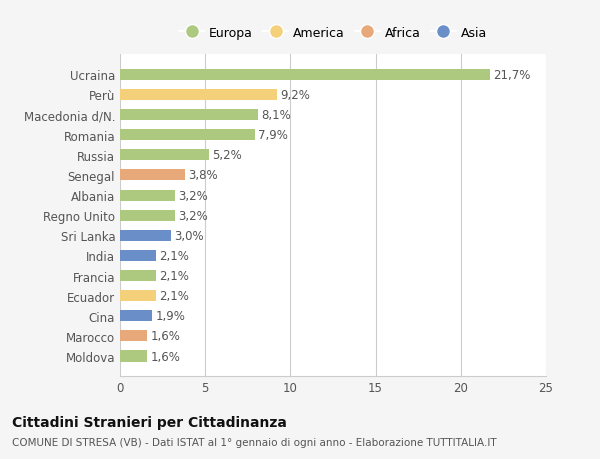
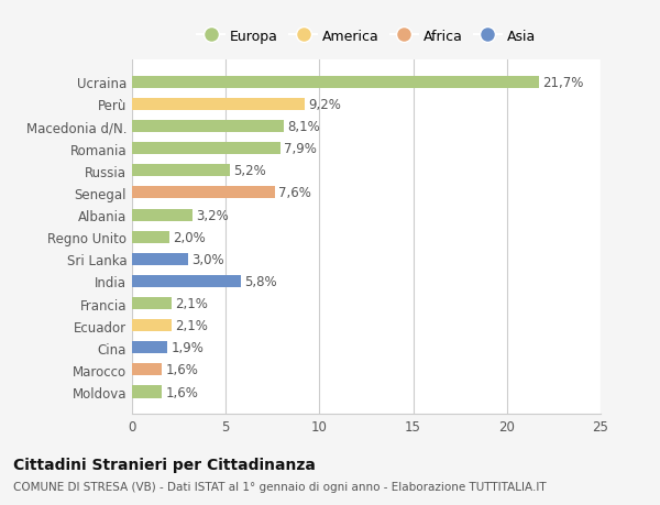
Senegal: 3,8% -> 7,6%
Regno Unito: 3,2% -> 2,0%
India: 2,1% -> 5,8%
